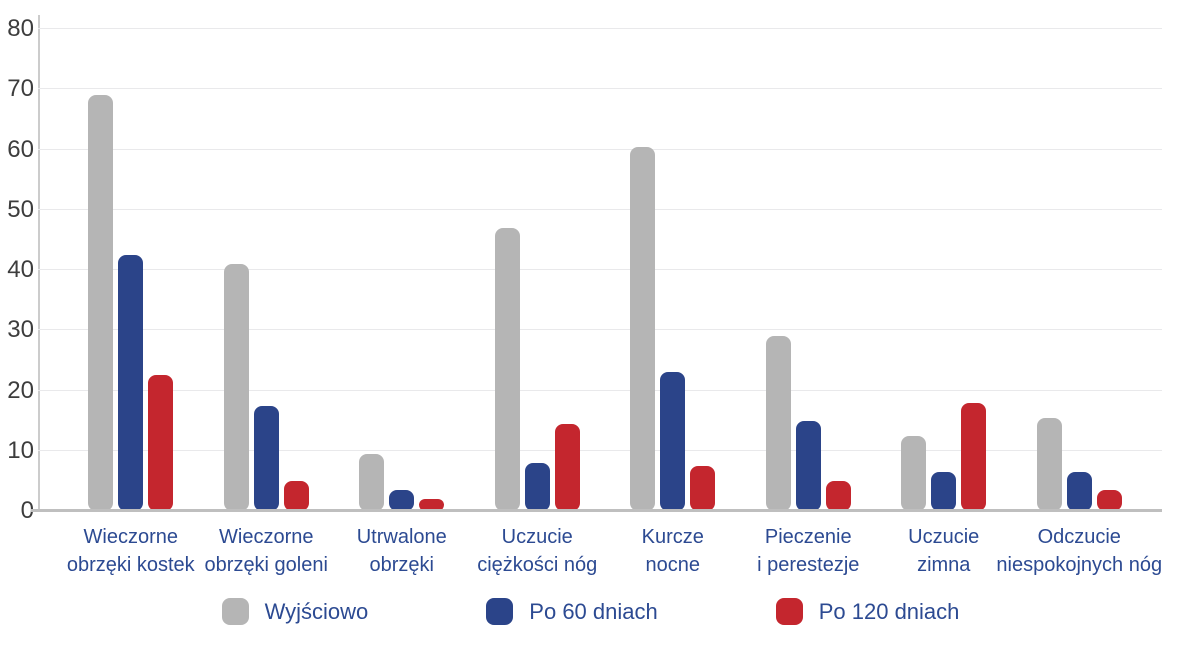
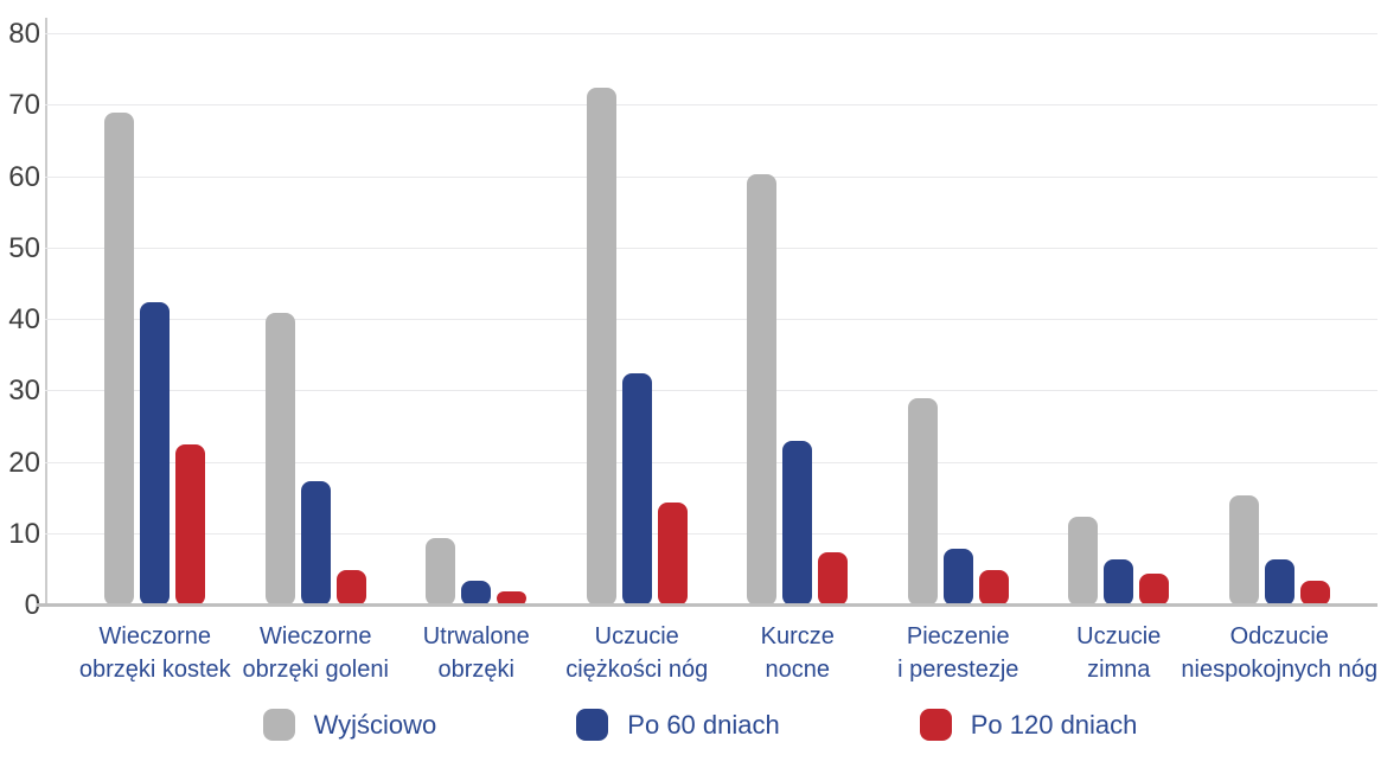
Wyjściowo/Uczucie ciężkości nóg: 47 -> 72
Po 60 dniach/Uczucie ciężkości nóg: 8 -> 32
Po 60 dniach/Pieczenie i perestezje: 15 -> 8
Po 120 dniach/Uczucie zimna: 18 -> 4
